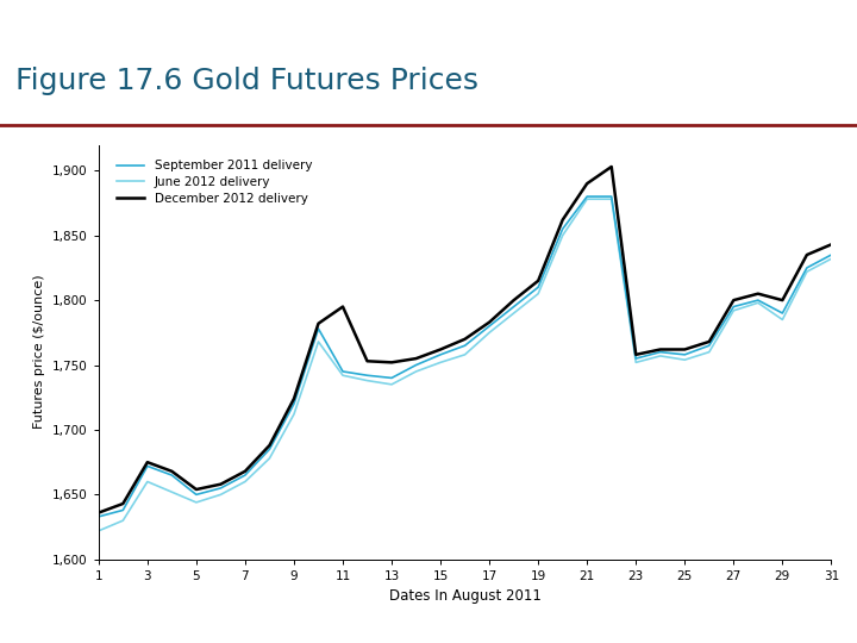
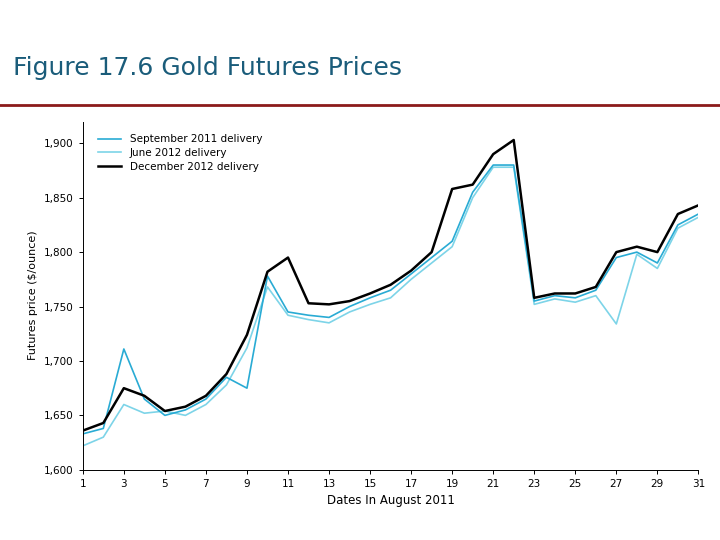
September 2011 delivery/3: 1,672 -> 1,711
June 2012 delivery/5: 1,644 -> 1,654
September 2011 delivery/9: 1,720 -> 1,675
December 2012 delivery/19: 1,815 -> 1,858
June 2012 delivery/27: 1,792 -> 1,734
